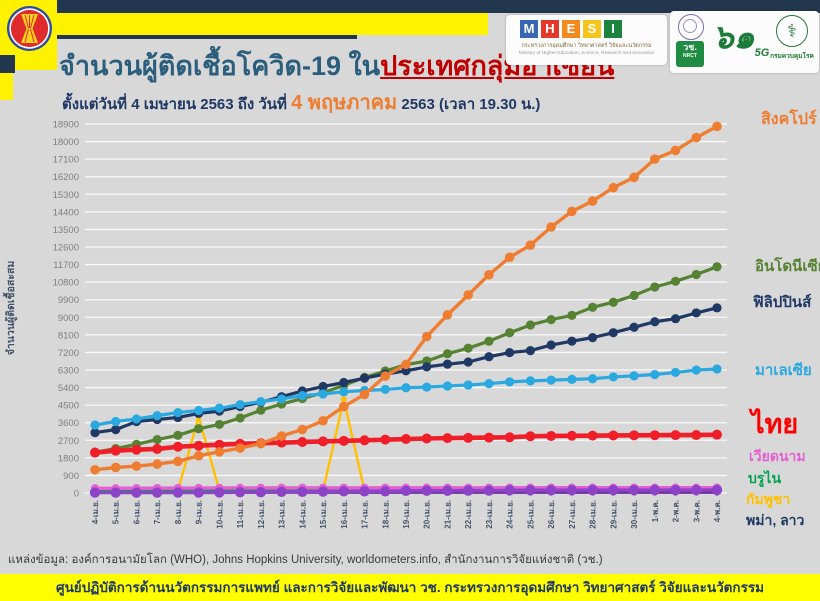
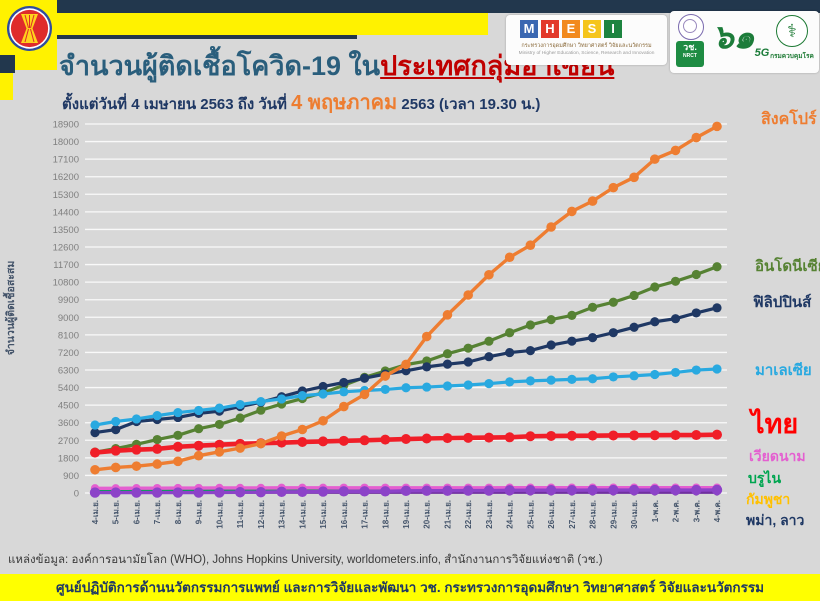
กัมพูชา/9-เม.ย.: 3900 -> 100
กัมพูชา/16-เม.ย.: 4800 -> 100
